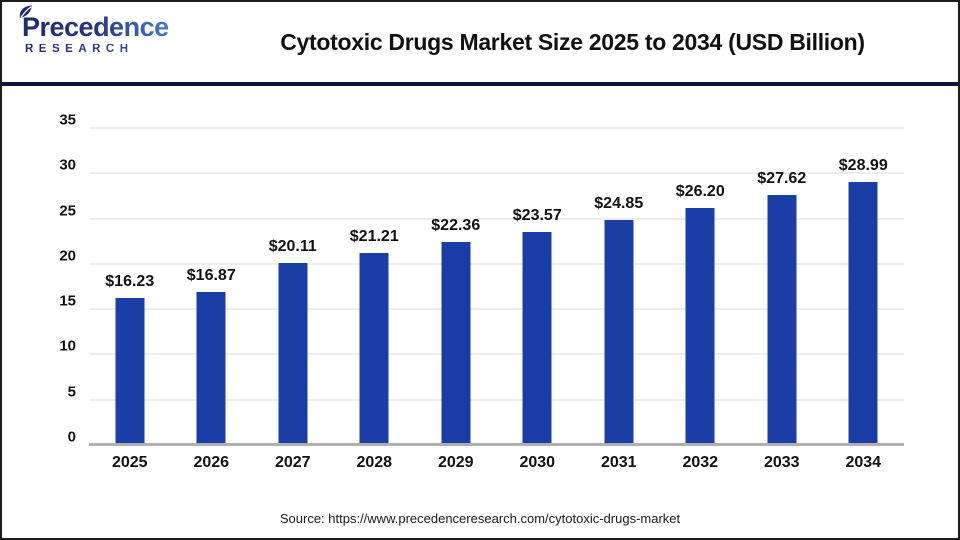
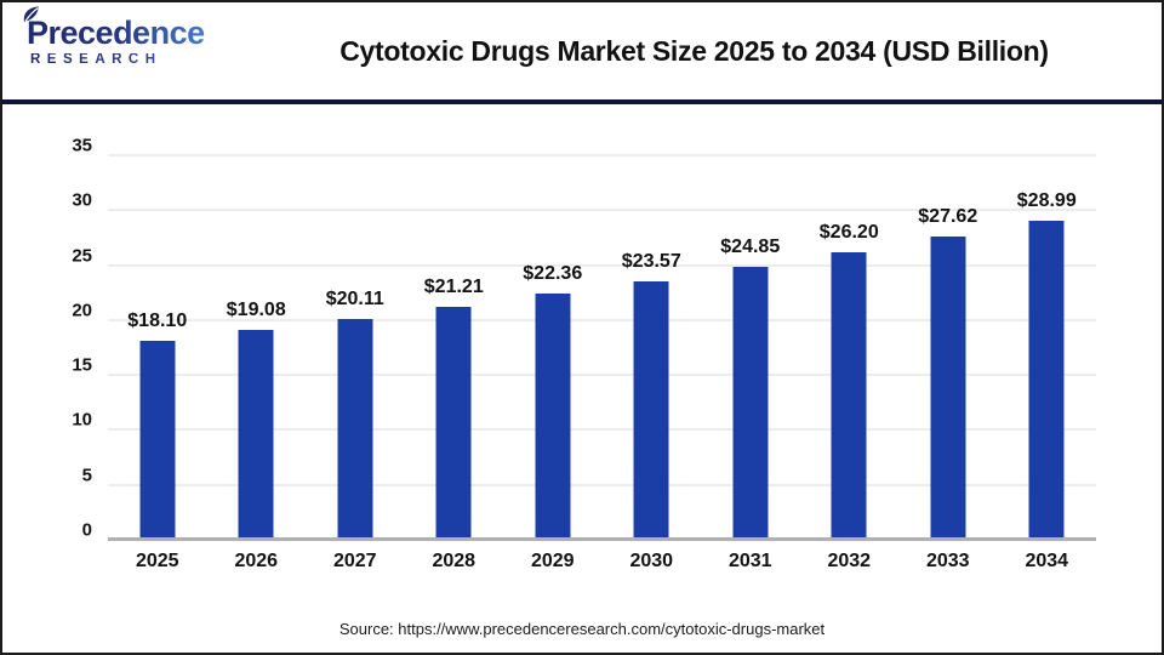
2025: $16.23 -> $18.10
2026: $16.87 -> $19.08
